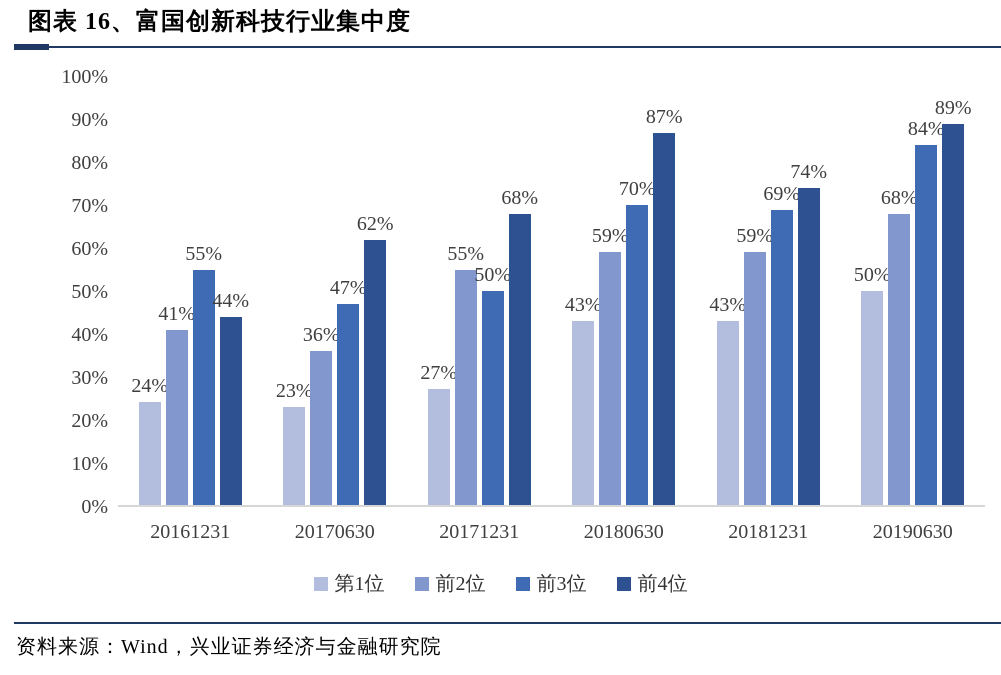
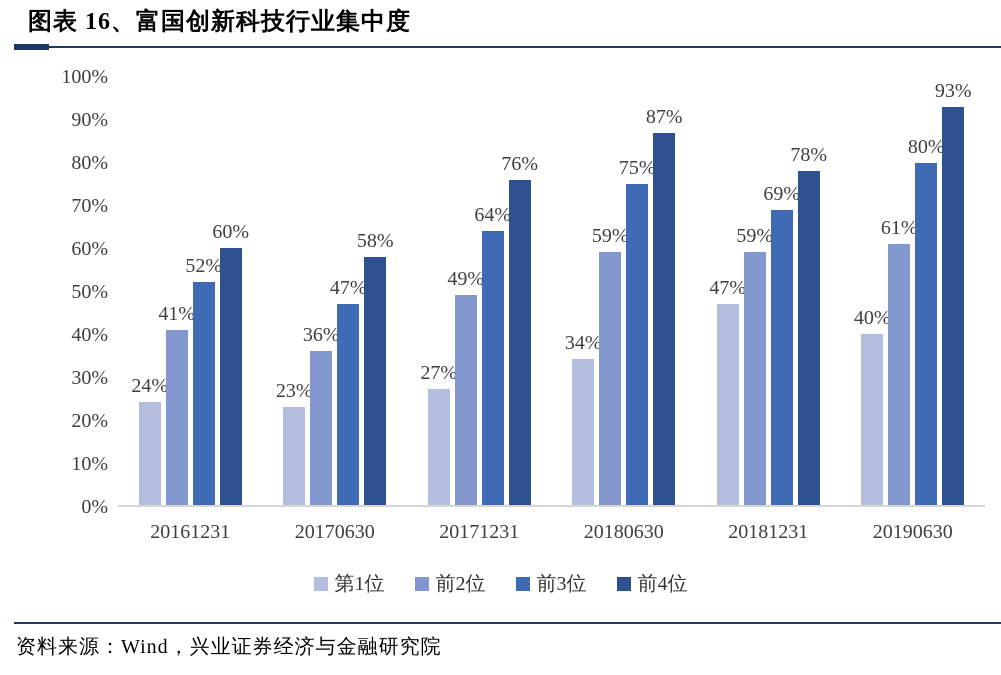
前3位/20161231: 55% -> 52%
前4位/20161231: 44% -> 60%
前4位/20170630: 62% -> 58%
前2位/20171231: 55% -> 49%
前3位/20171231: 50% -> 64%
前4位/20171231: 68% -> 76%
第1位/20180630: 43% -> 34%
前3位/20180630: 70% -> 75%
第1位/20181231: 43% -> 47%
前4位/20181231: 74% -> 78%
第1位/20190630: 50% -> 40%
前2位/20190630: 68% -> 61%
前3位/20190630: 84% -> 80%
前4位/20190630: 89% -> 93%
